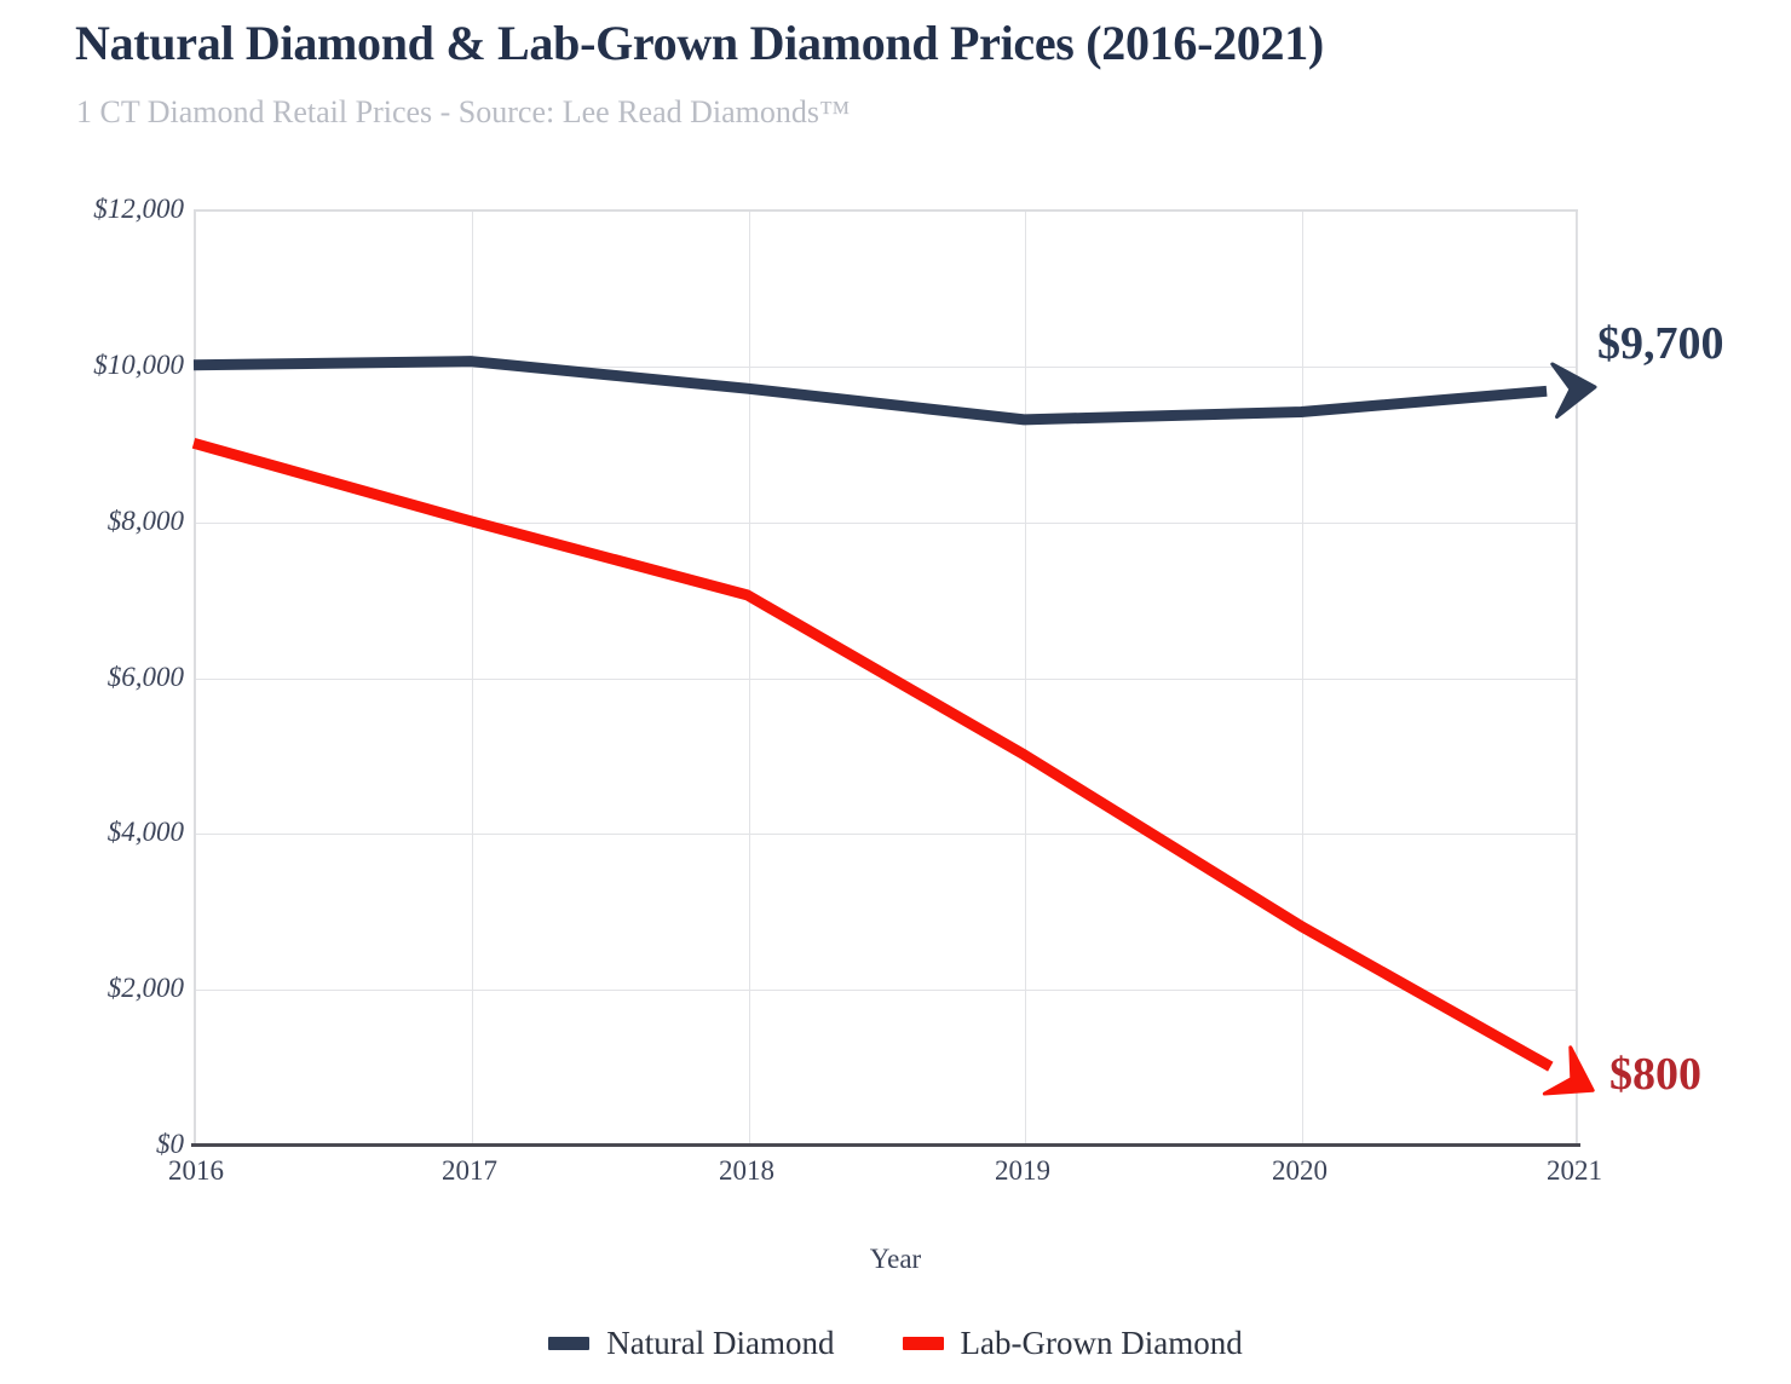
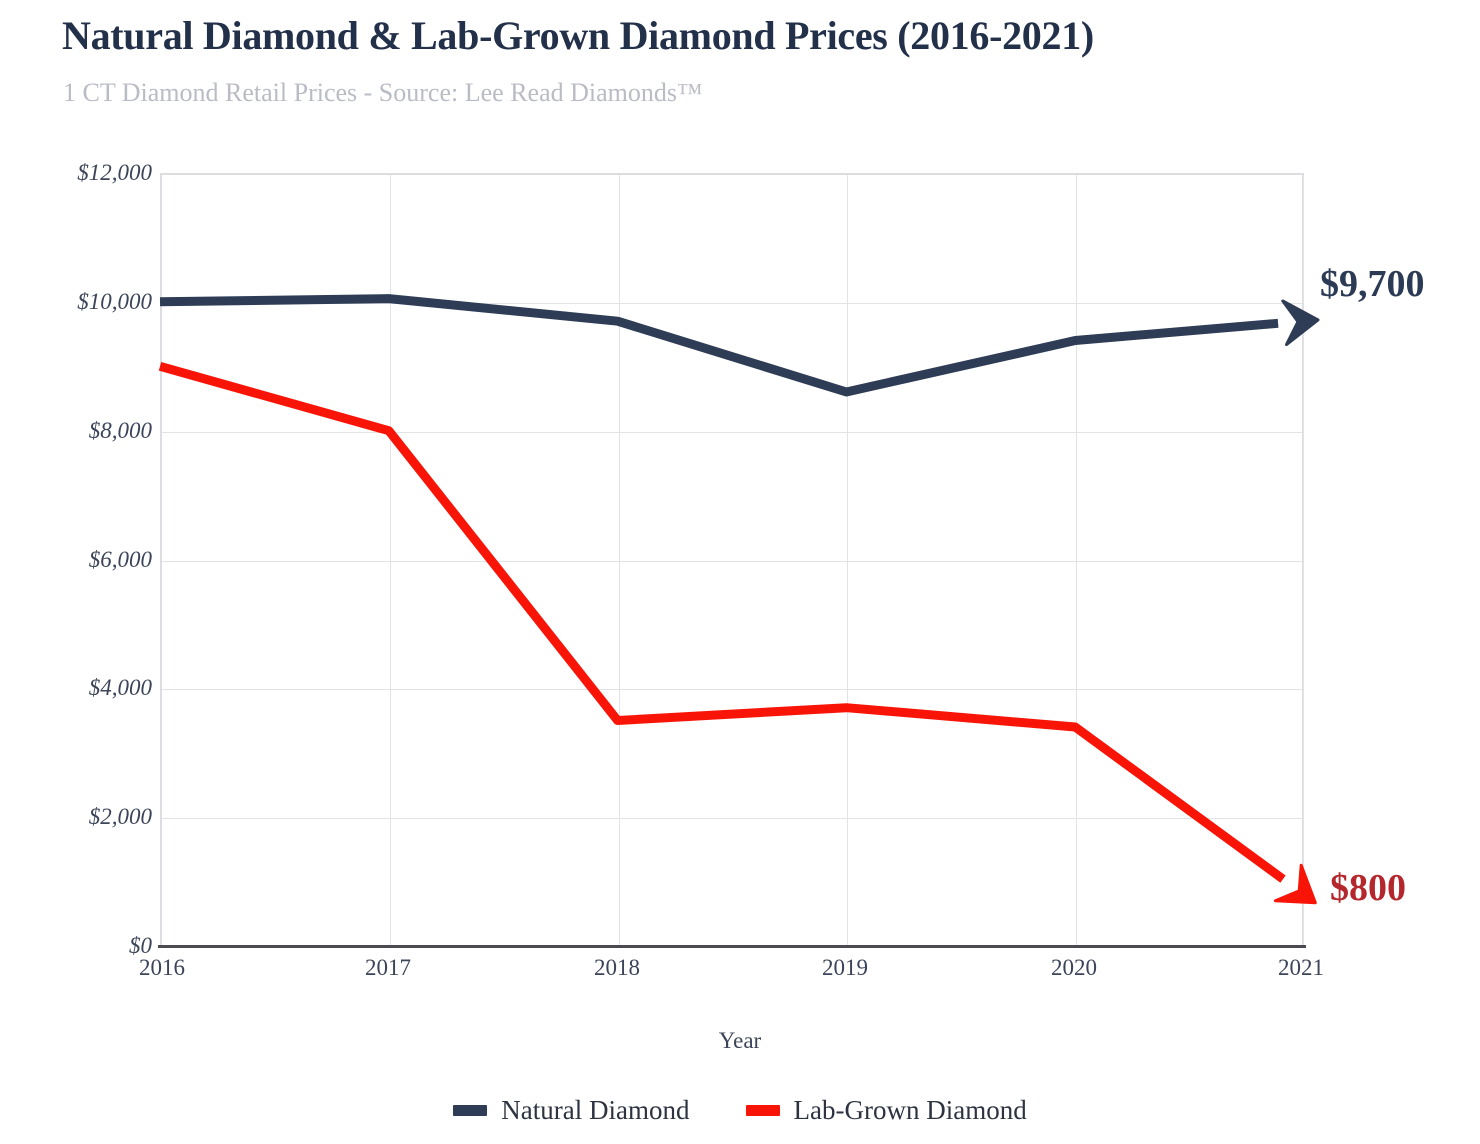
Lab-Grown Diamond/2018: $7000 -> $3500
Natural Diamond/2019: $9300 -> $8600
Lab-Grown Diamond/2019: $5000 -> $3700
Lab-Grown Diamond/2020: $2800 -> $3400
